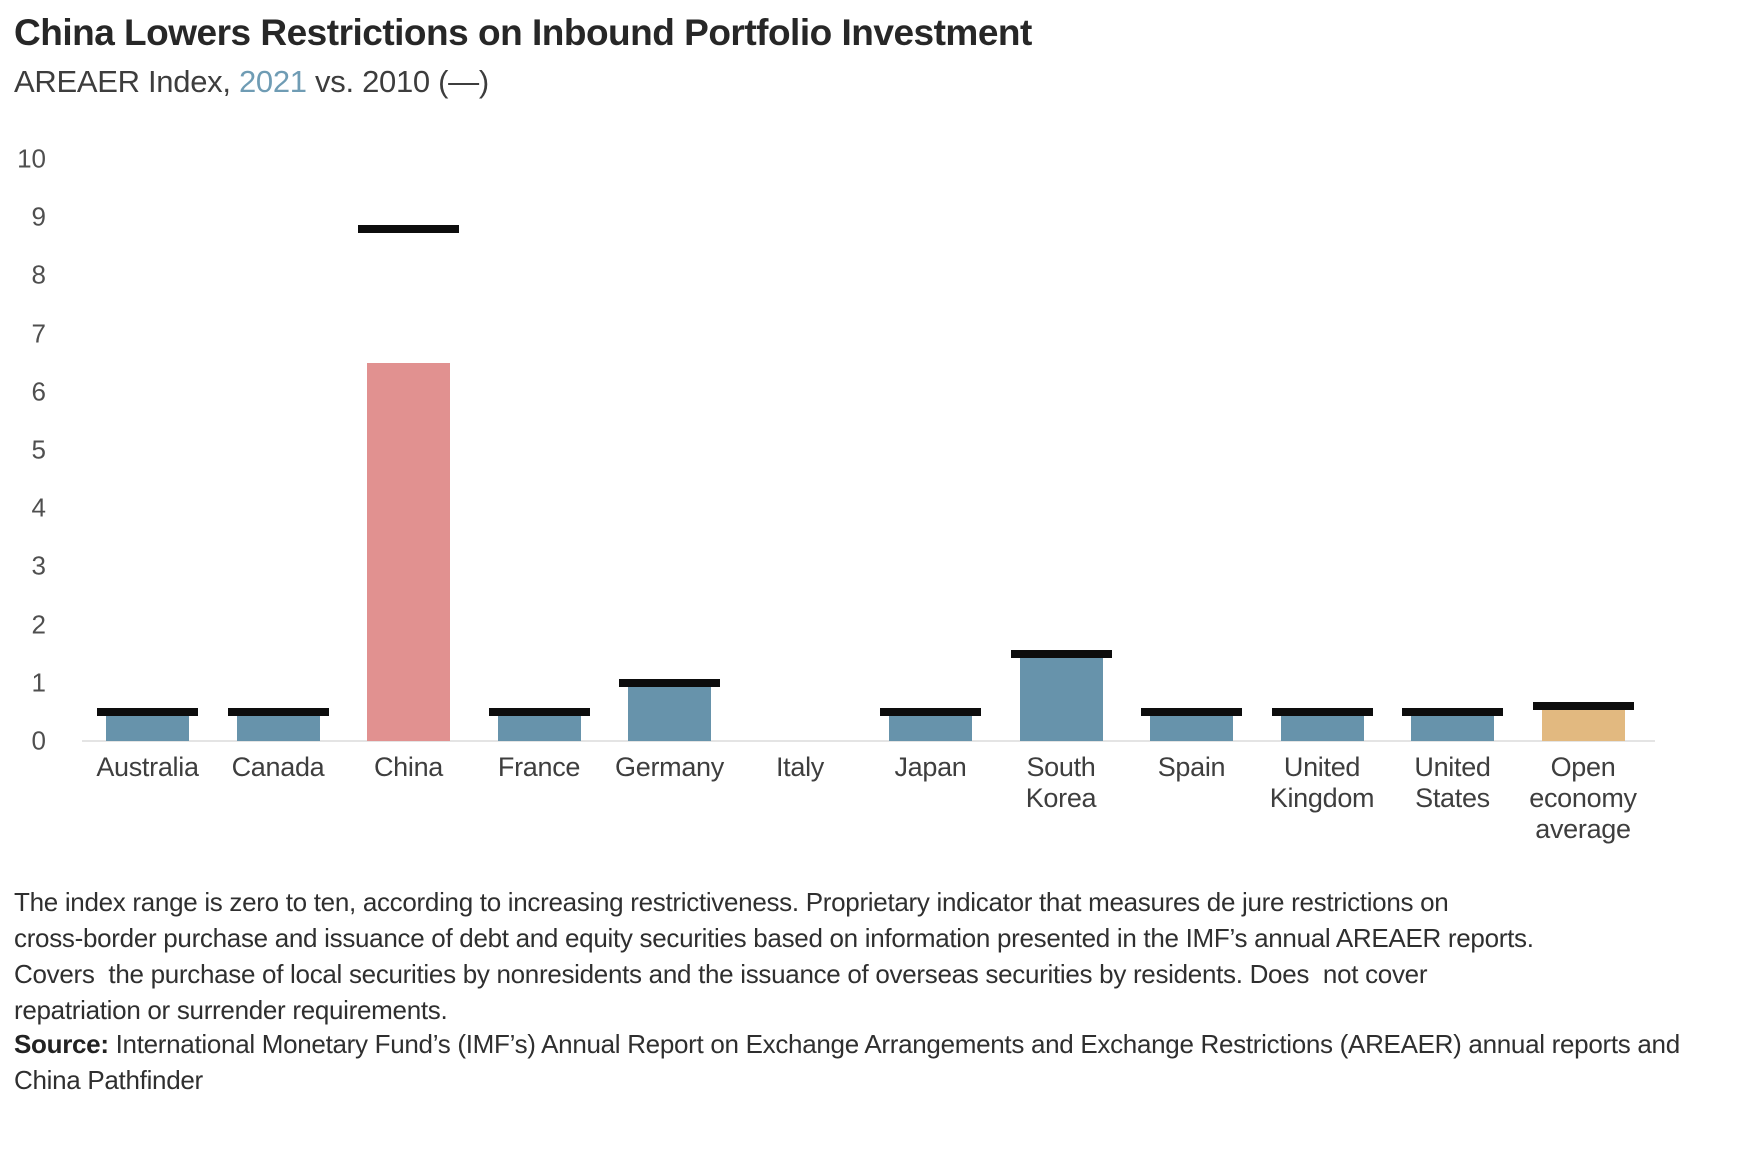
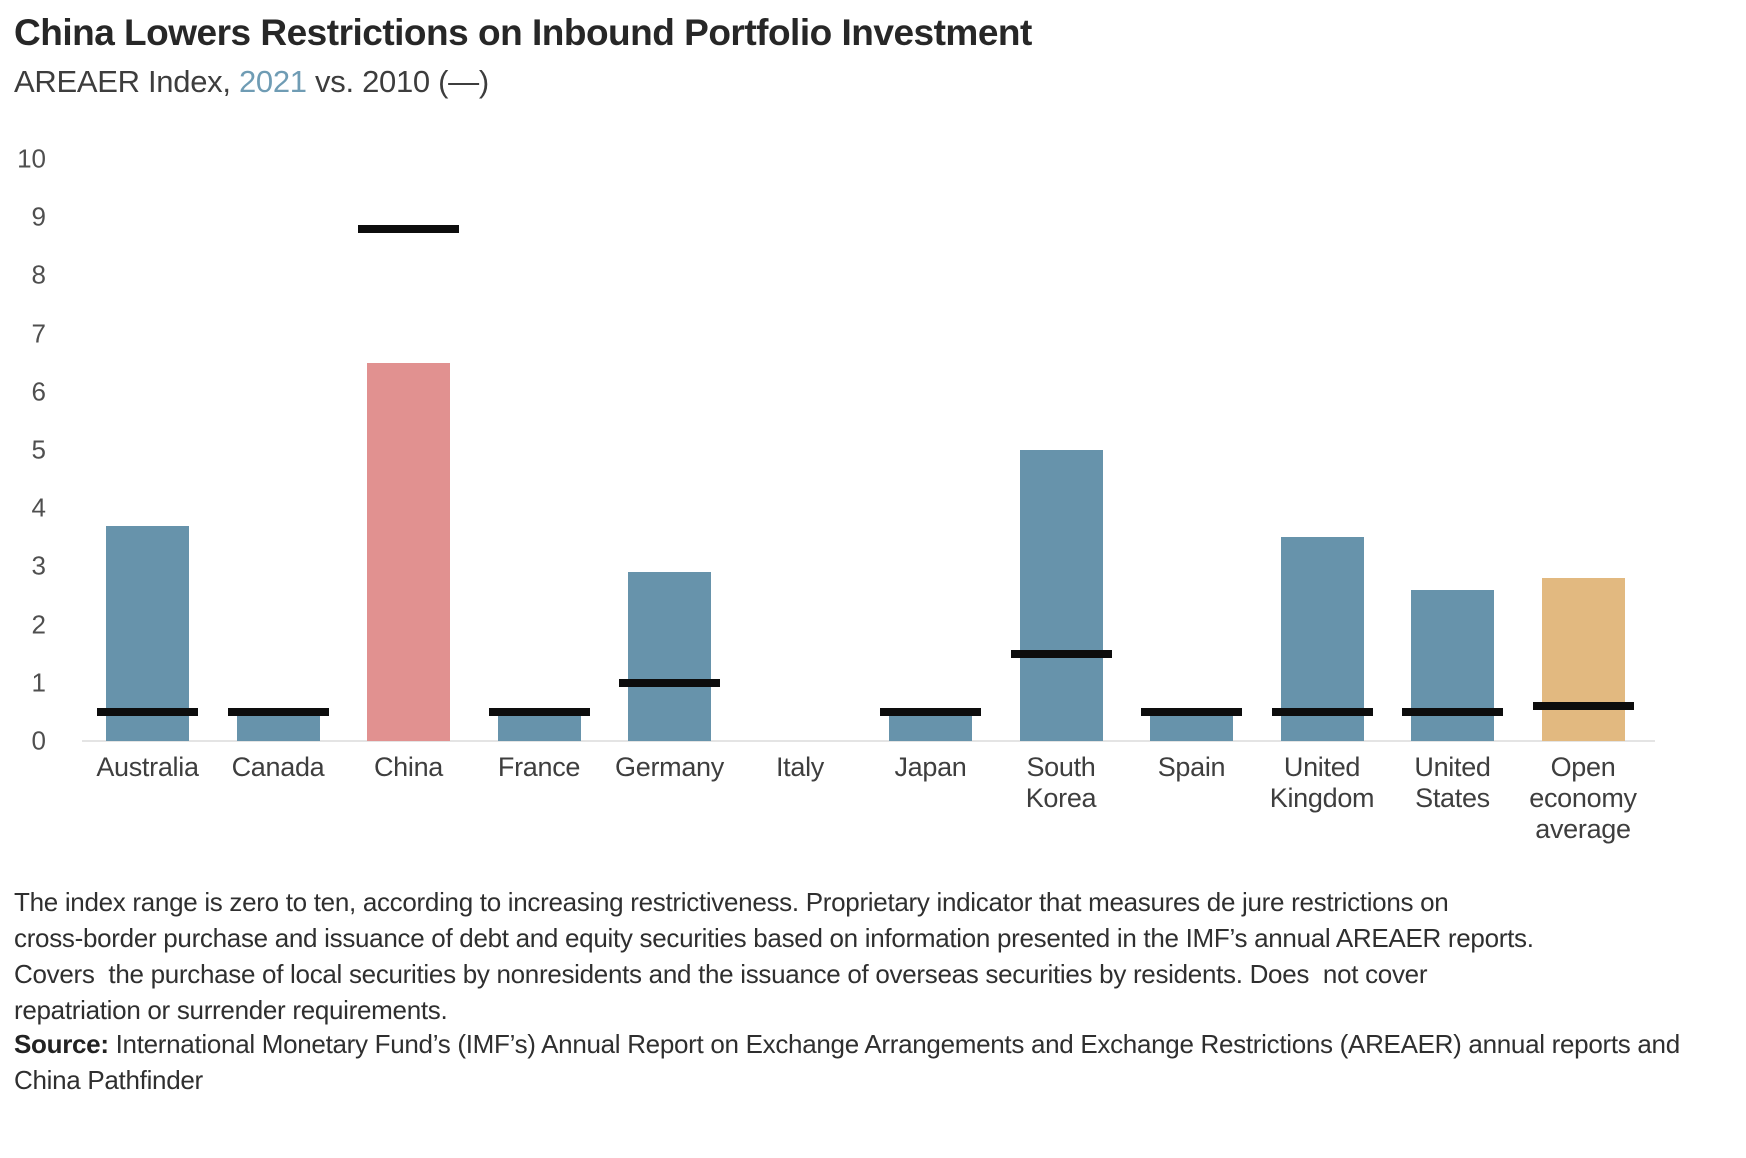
2021/Australia: 0.5 -> 3.7
2021/Germany: 1.0 -> 2.9
2021/South Korea: 1.5 -> 5.0
2021/United Kingdom: 0.5 -> 3.5
2021/United States: 0.5 -> 2.6
2021/Open economy average: 0.6 -> 2.8
